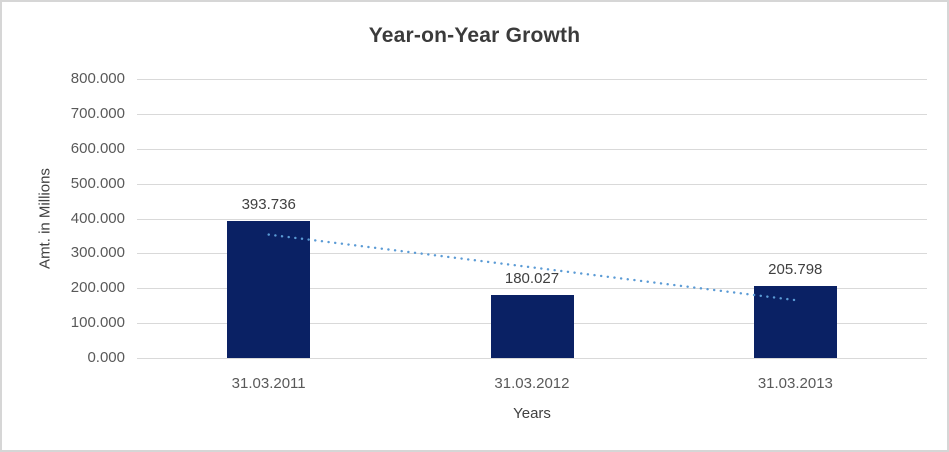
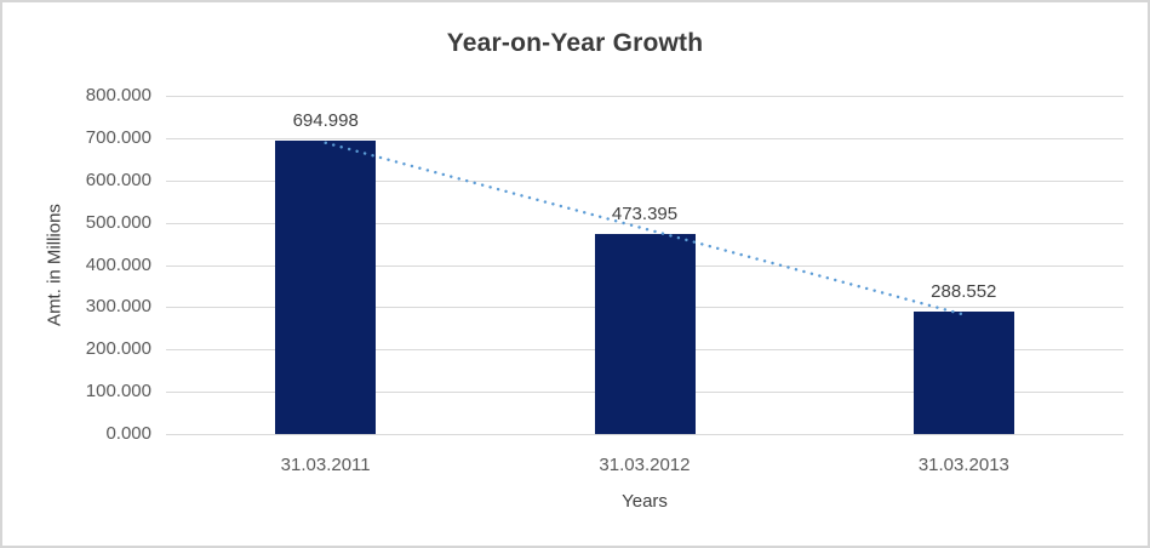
31.03.2011: 393.736 -> 694.998
31.03.2012: 180.027 -> 473.395
31.03.2013: 205.798 -> 288.552
